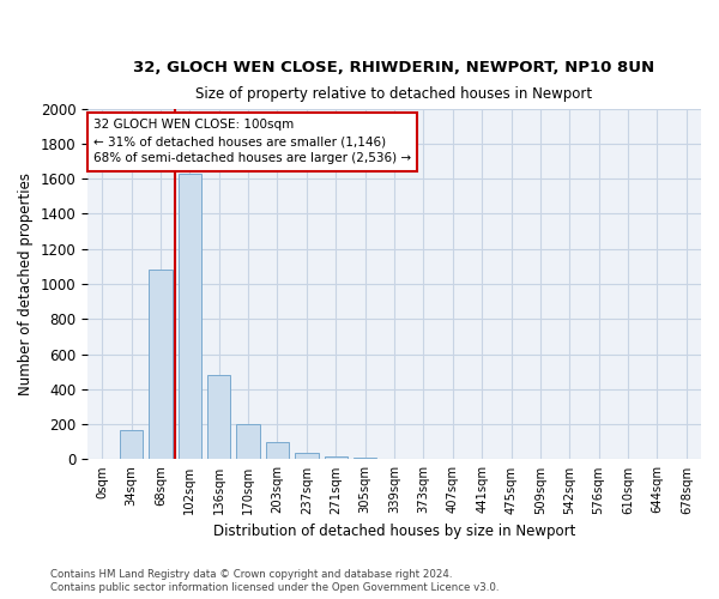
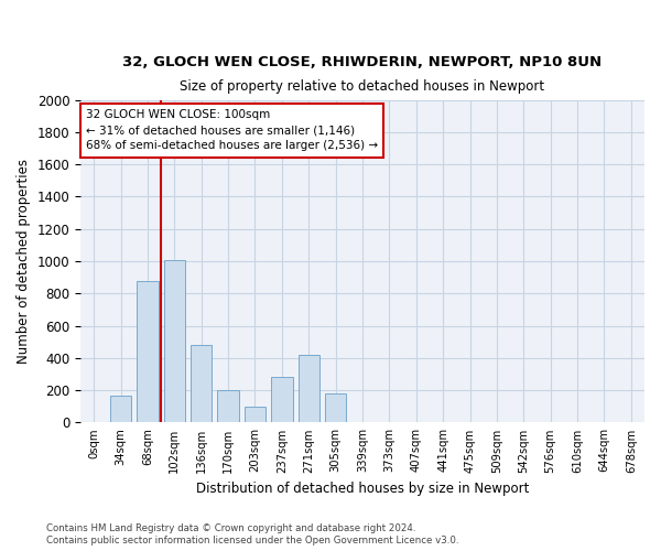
68sqm: 1080 -> 880
102sqm: 1630 -> 1010
237sqm: 40 -> 280
271sqm: 20 -> 420
305sqm: 10 -> 180
